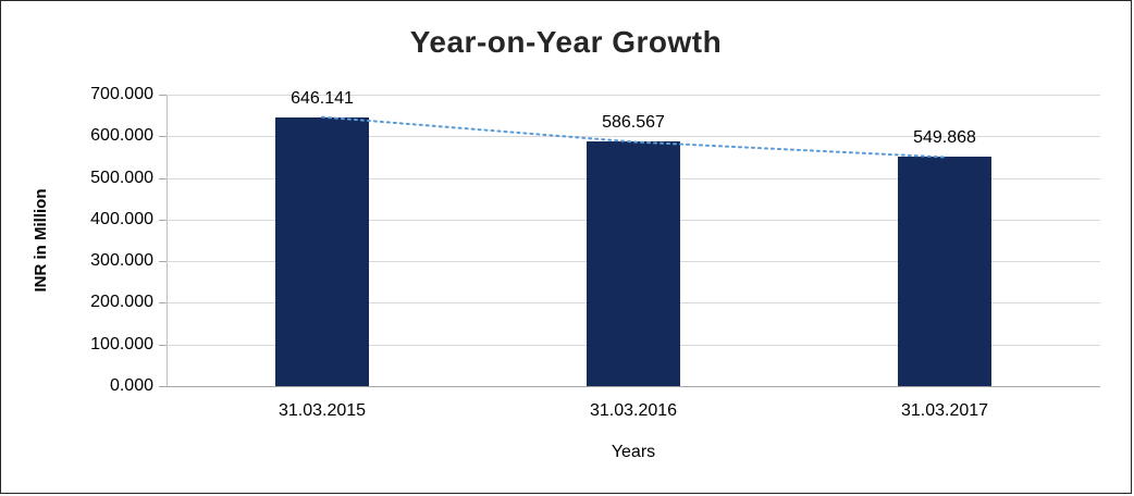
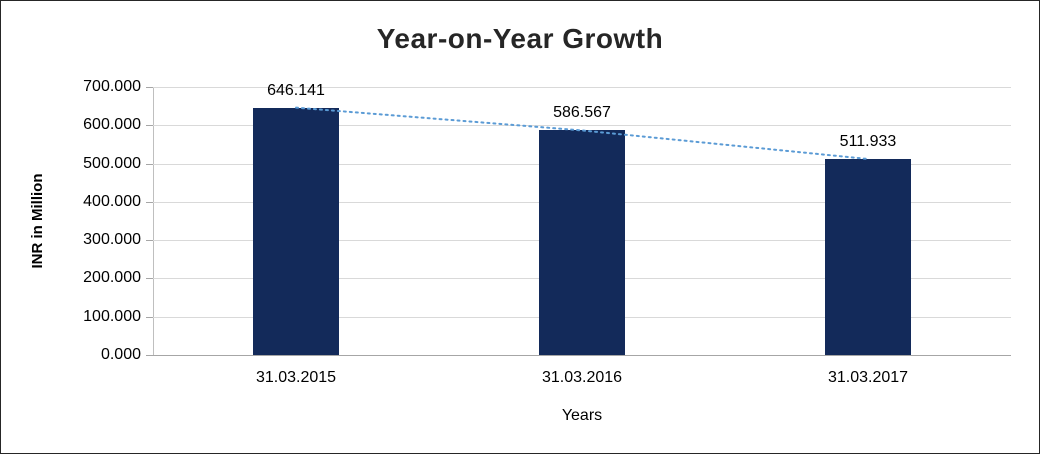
31.03.2017: 549.868 -> 511.933
